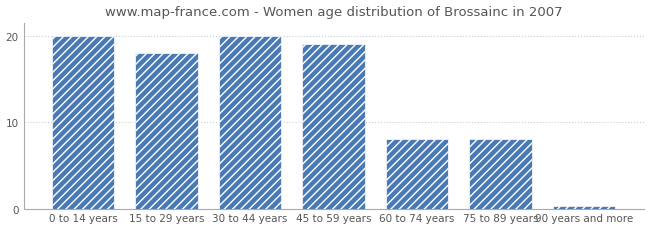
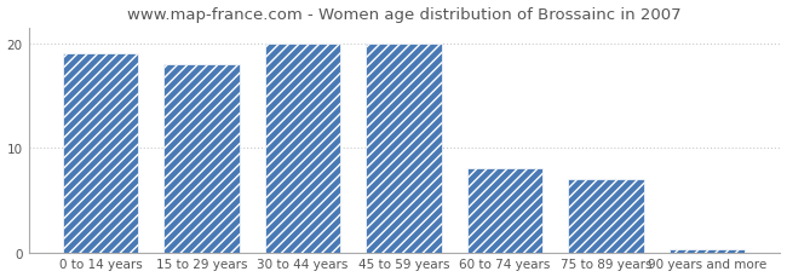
0 to 14 years: 20.0 -> 19.0
45 to 59 years: 19.0 -> 20.0
75 to 89 years: 8.0 -> 7.0
